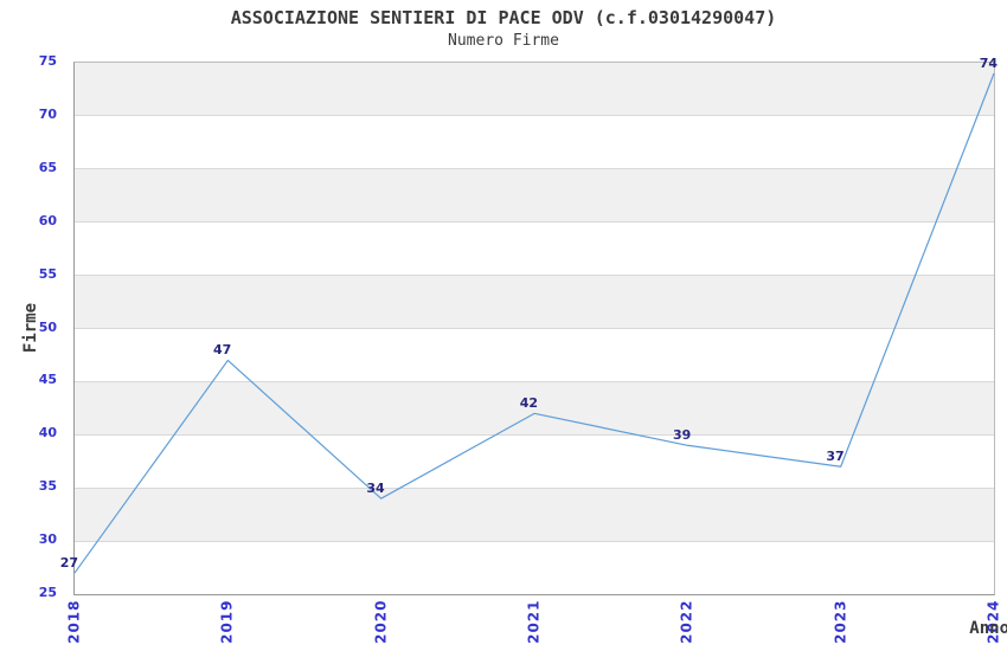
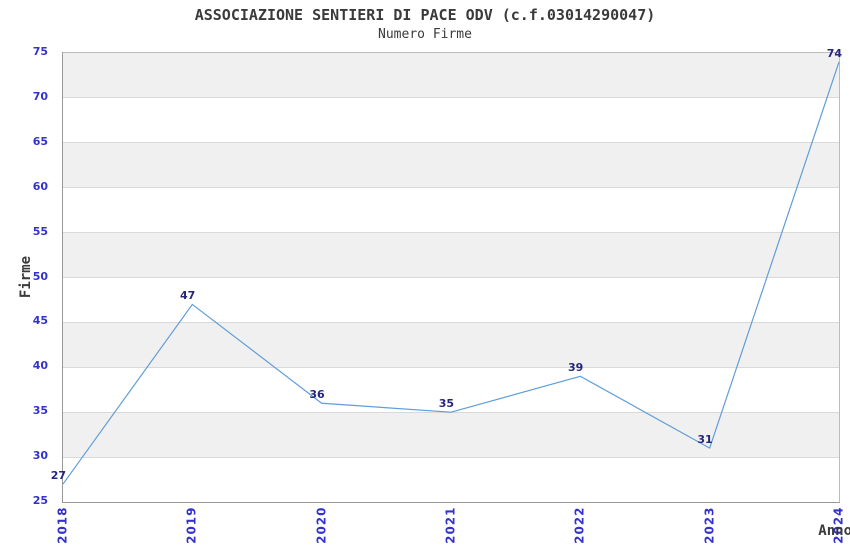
2020: 34 -> 36
2021: 42 -> 35
2023: 37 -> 31
